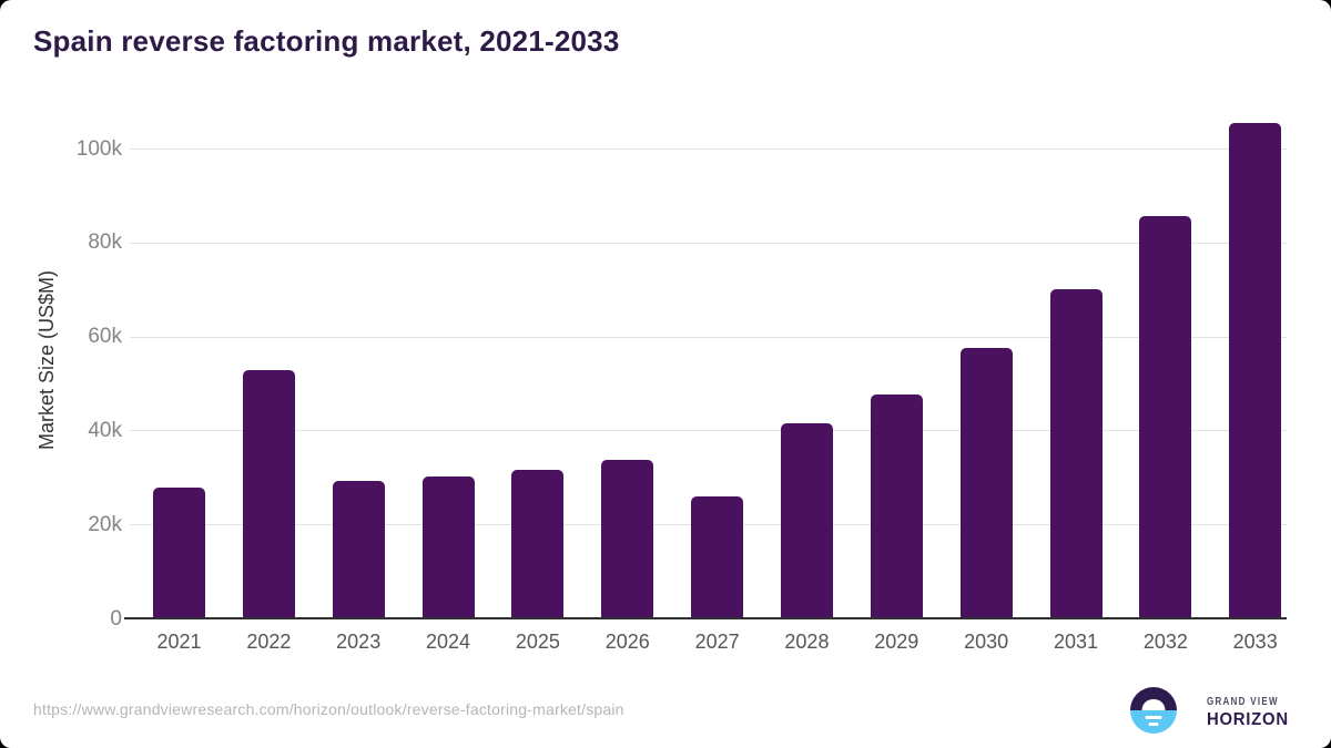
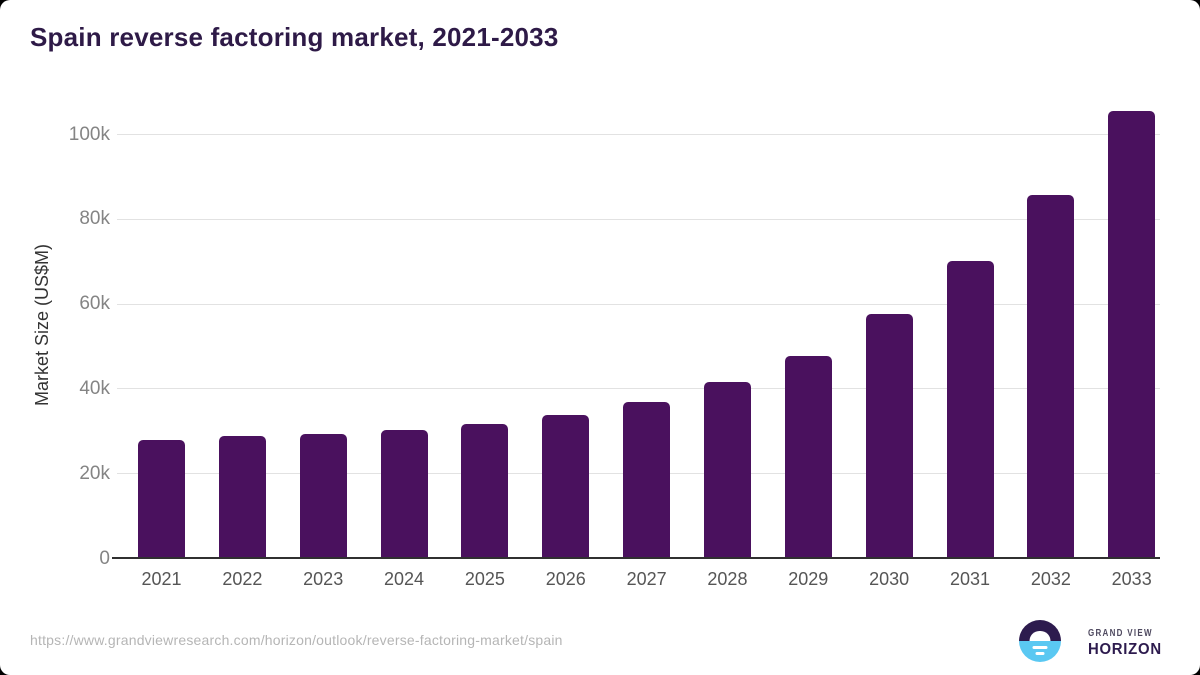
2022: 53k -> 29k
2027: 26k -> 37k
